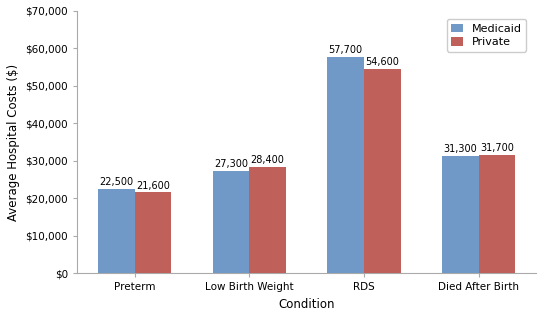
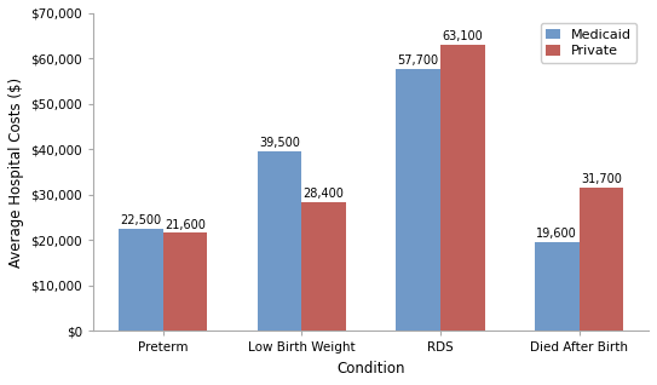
Medicaid/Low Birth Weight: 27,300 -> 39,500
Private/RDS: 54,600 -> 63,100
Medicaid/Died After Birth: 31,300 -> 19,600
